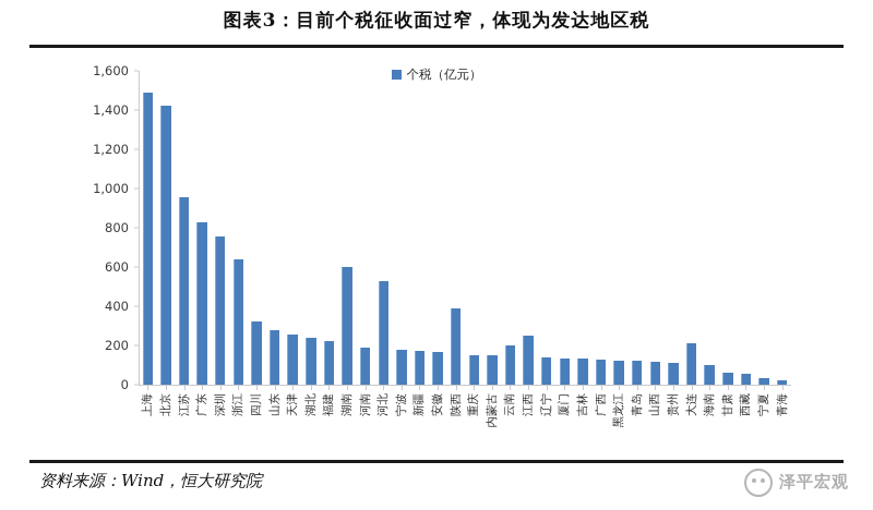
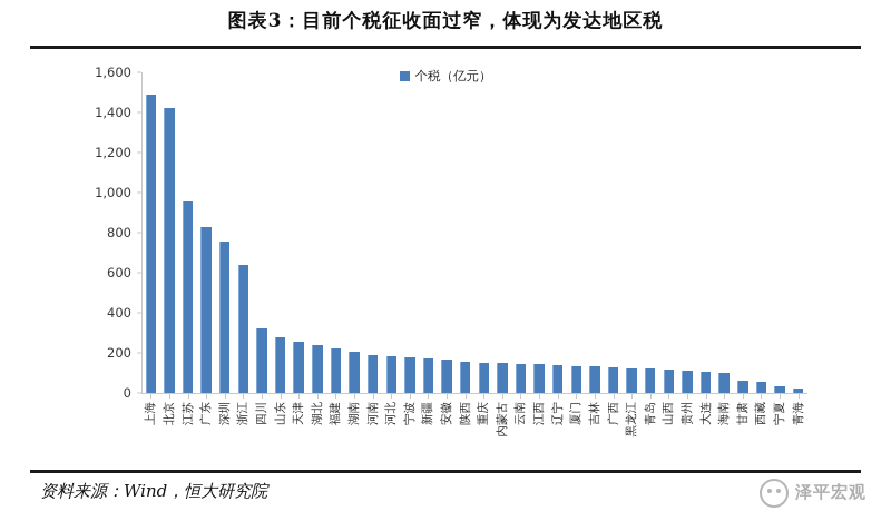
湖南: 600 -> 200
河北: 530 -> 180
陕西: 390 -> 160
云南: 200 -> 140
江西: 250 -> 140
大连: 210 -> 100
